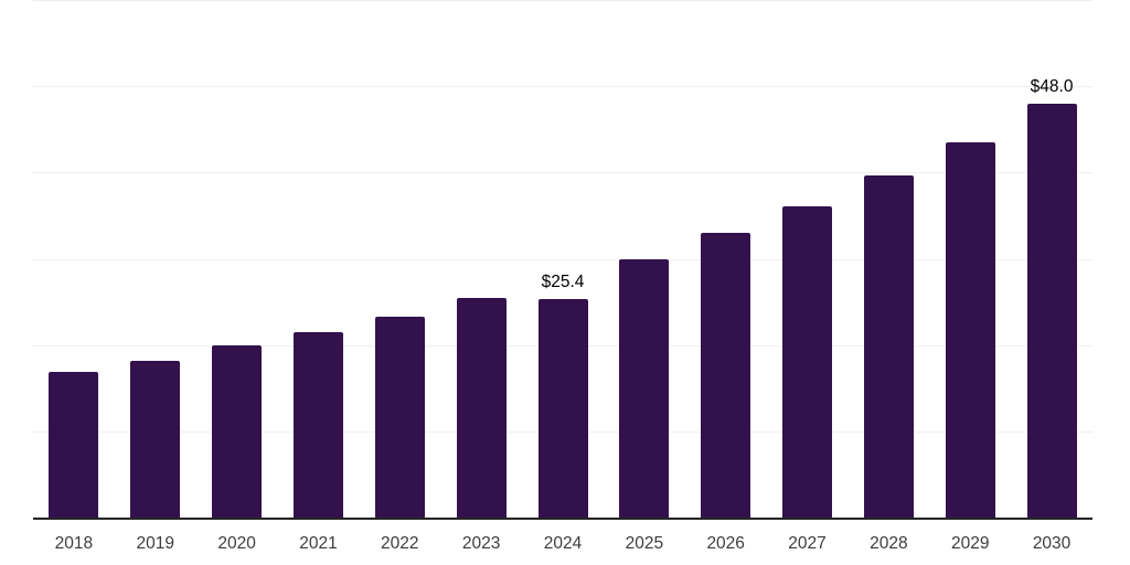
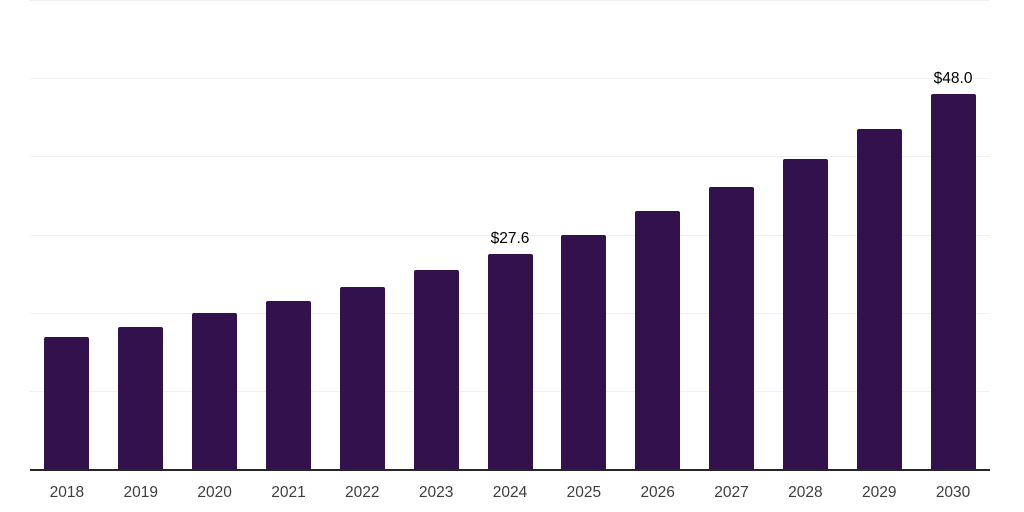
2024: $25.4 -> $27.6
